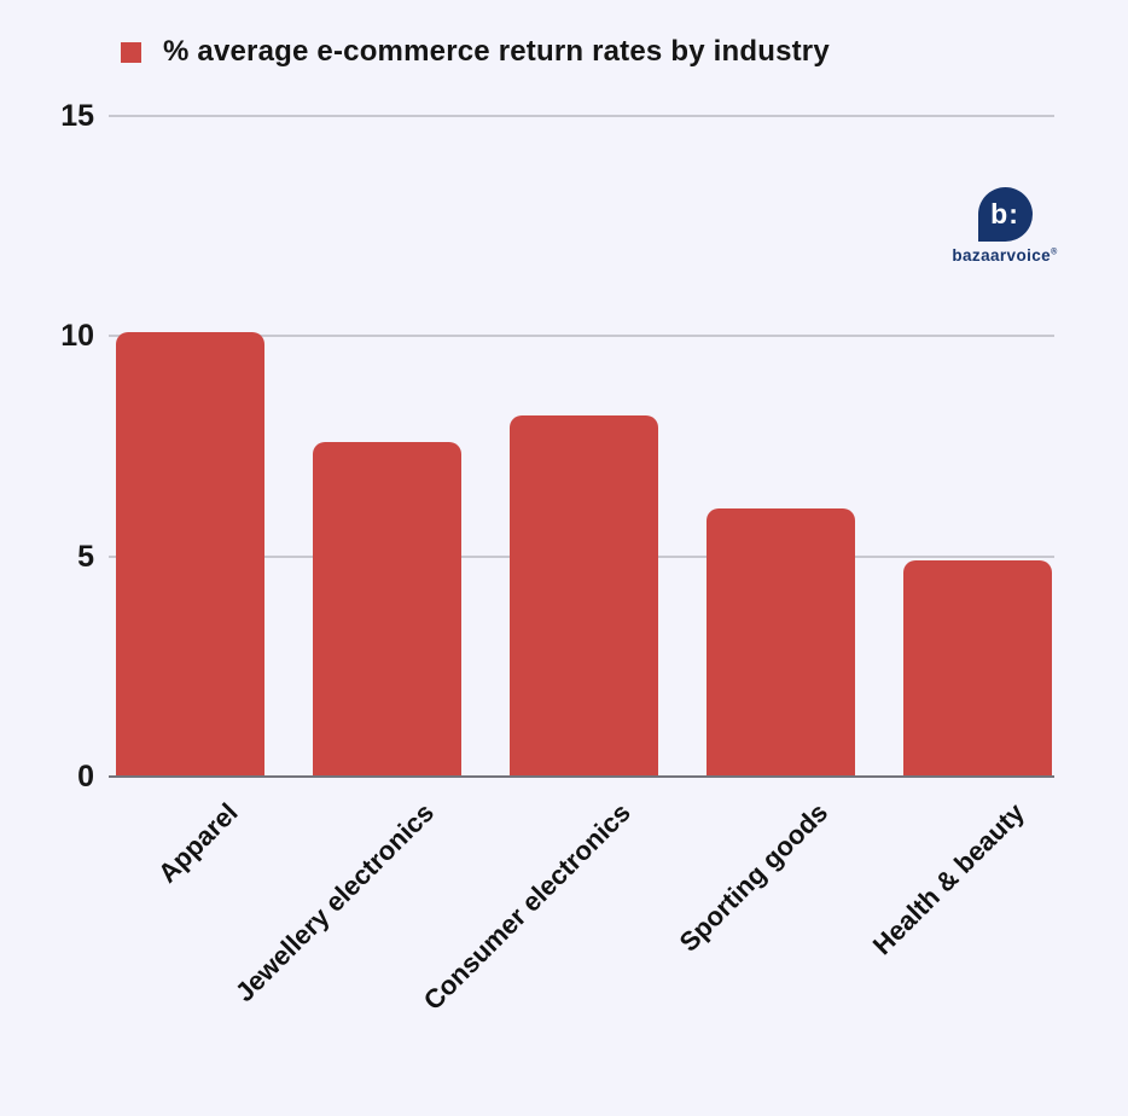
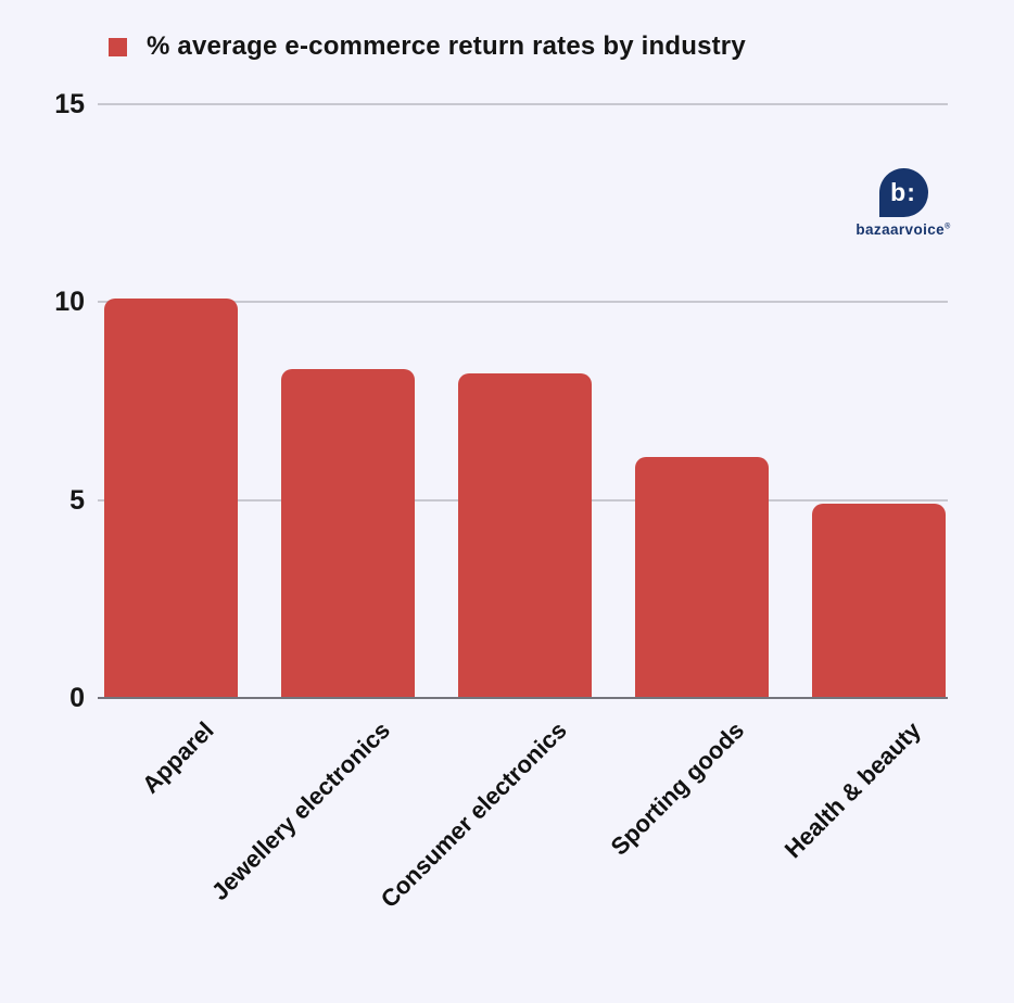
Jewellery electronics: 7.6 -> 8.3
